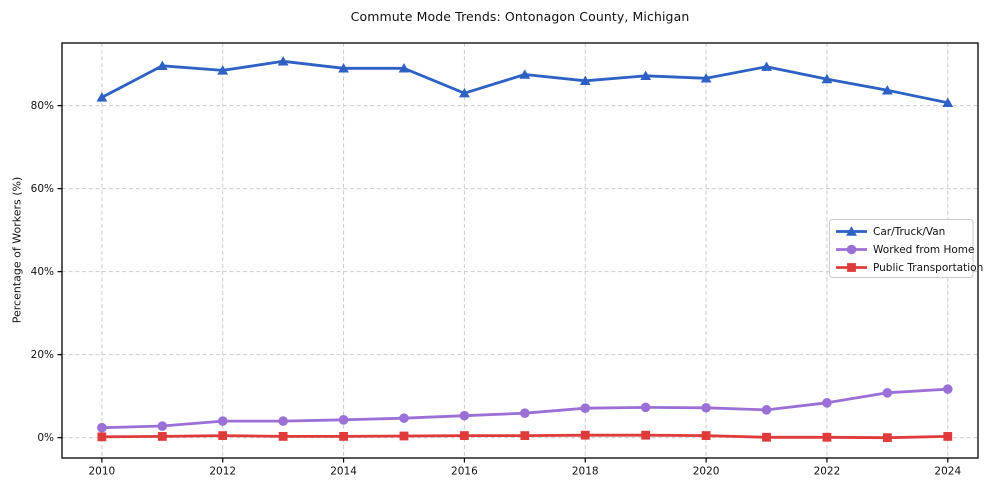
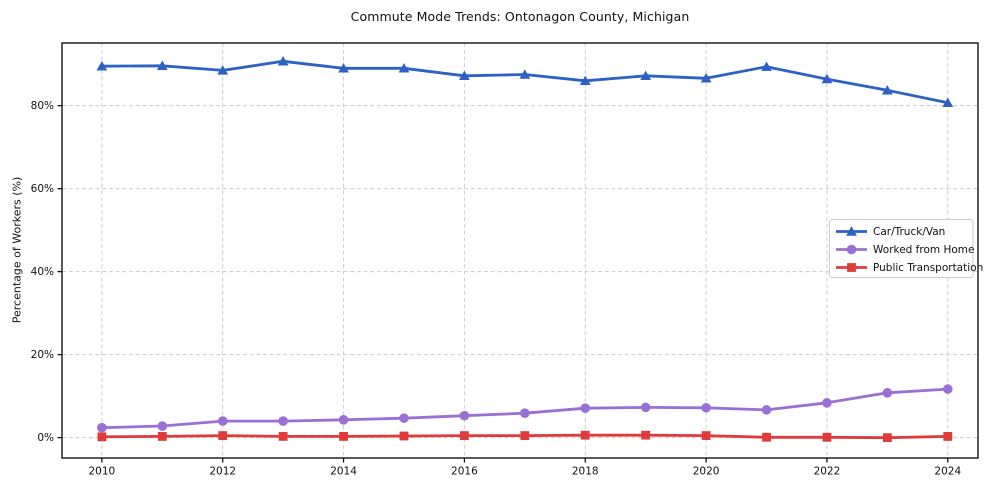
Car/Truck/Van/2010: 82% -> 90%
Car/Truck/Van/2016: 83% -> 87%
